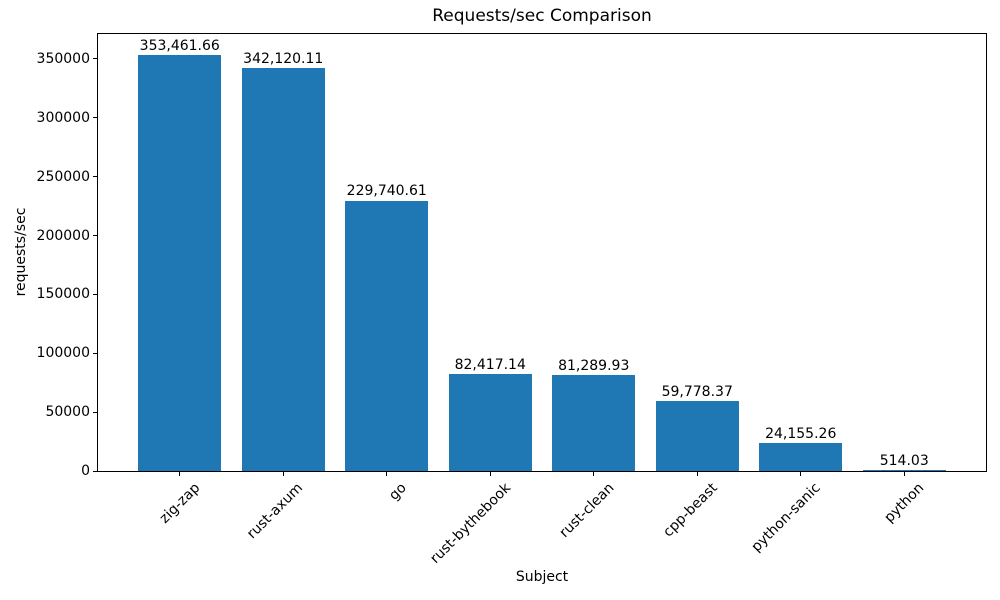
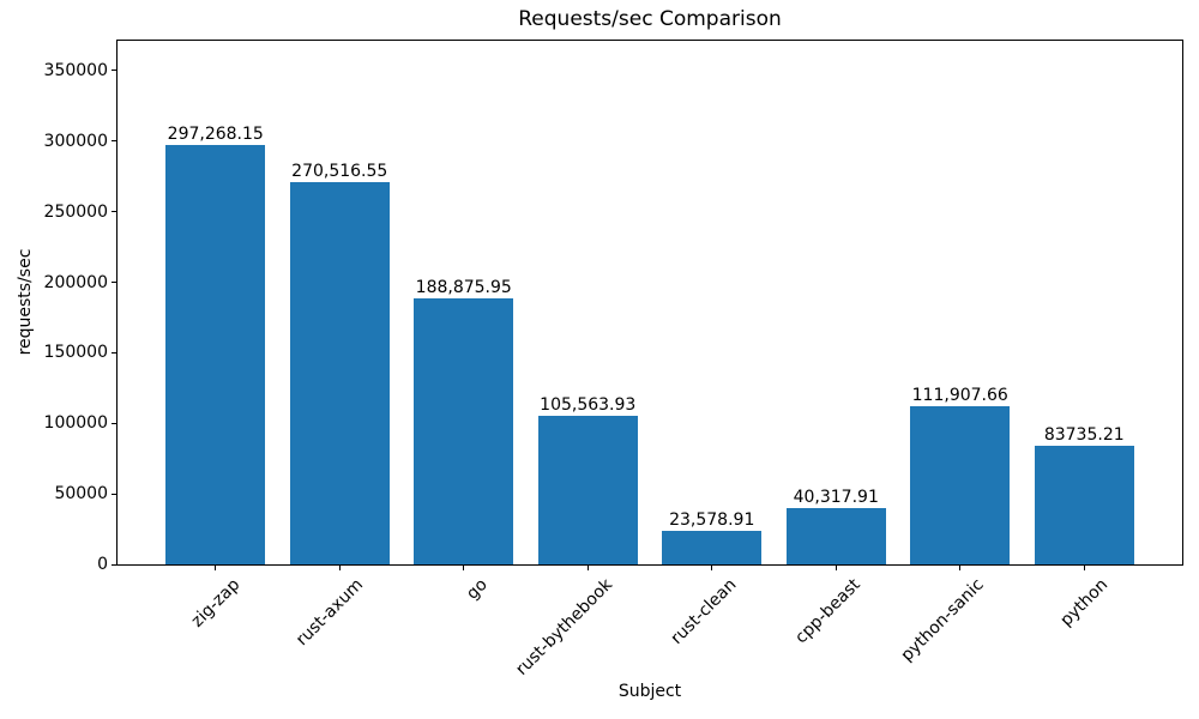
zig-zap: 353,461.66 -> 297,268.15
rust-axum: 342,120.11 -> 270,516.55
go: 229,740.61 -> 188,875.95
rust-bythebook: 82,417.14 -> 105,563.93
rust-clean: 81,289.93 -> 23,578.91
cpp-beast: 59,778.37 -> 40,317.91
python-sanic: 24,155.26 -> 111,907.66
python: 514.03 -> 83735.21
